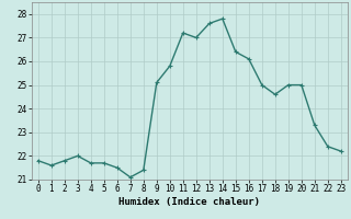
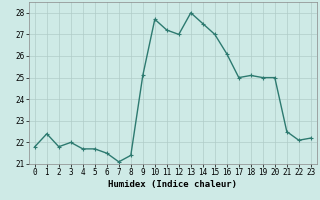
1: 21.6 -> 22.4
10: 25.8 -> 27.7
13: 27.6 -> 28.0
14: 27.8 -> 27.5
15: 26.4 -> 27.0
18: 24.6 -> 25.1
21: 23.3 -> 22.5
22: 22.4 -> 22.1
